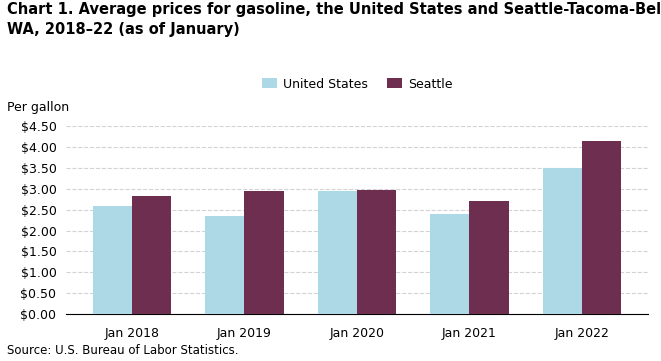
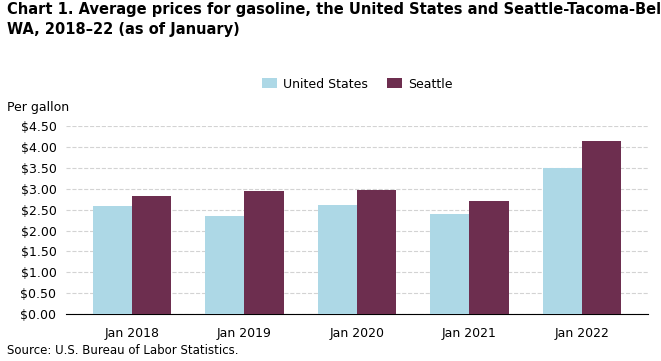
United States/Jan 2020: $2.95 -> $2.62
